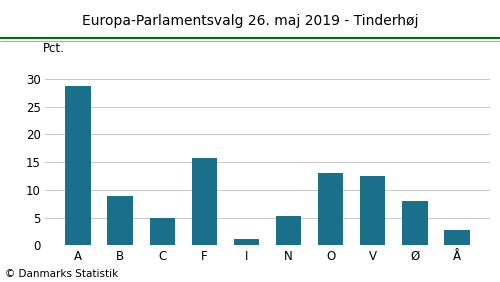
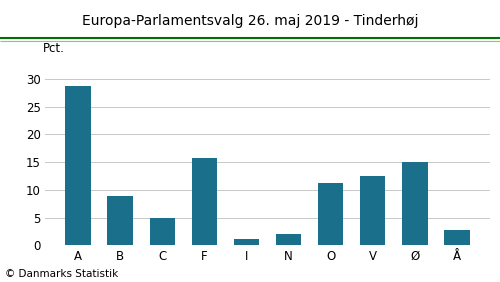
N: 5.3 -> 2.0
O: 13.0 -> 11.2
Ø: 7.9 -> 15.0
